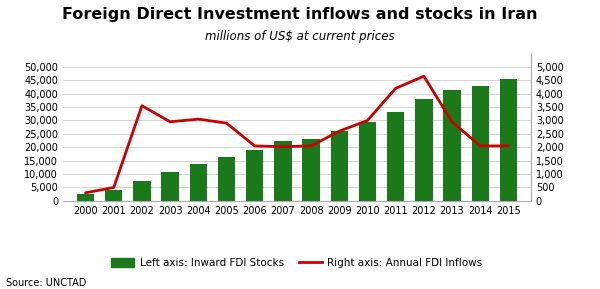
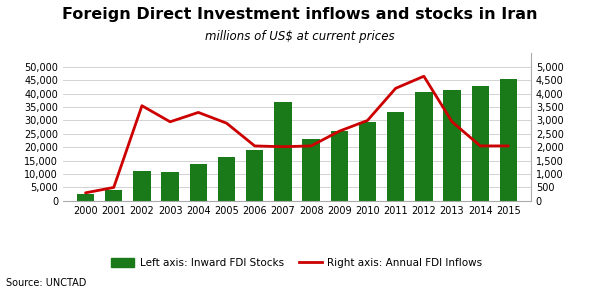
Left axis: Inward FDI Stocks/2002: 7,500 -> 11,000
Right axis: Annual FDI Inflows/2004: 3,050 -> 3,300
Left axis: Inward FDI Stocks/2007: 22,500 -> 37,000
Left axis: Inward FDI Stocks/2012: 38,000 -> 40,500
